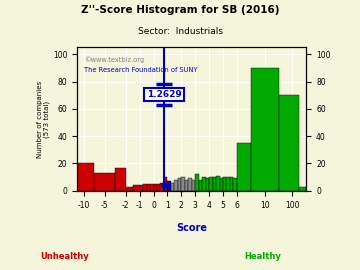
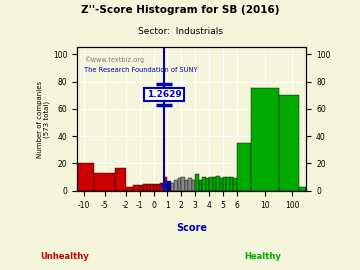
10: 90 -> 75
